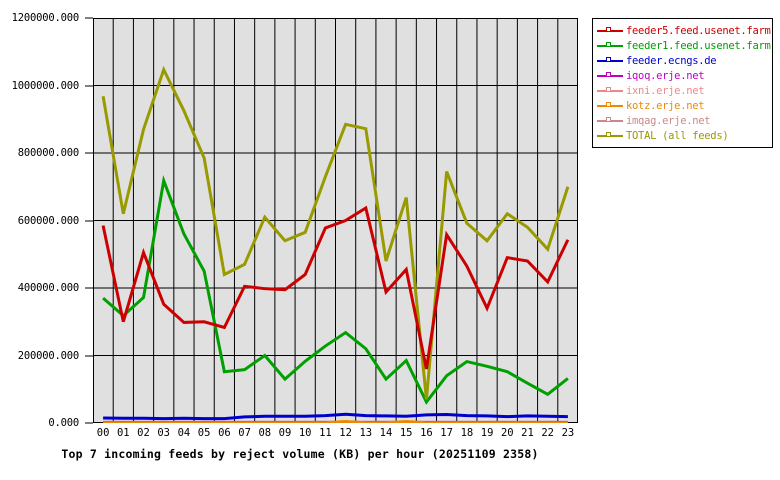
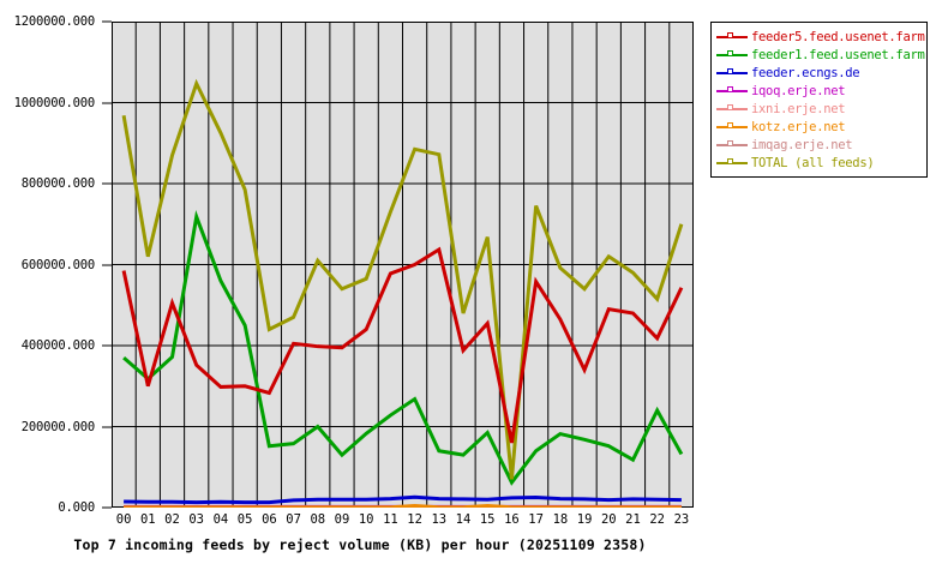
feeder1.feed.usenet.farm/13: 220000 -> 140000
feeder1.feed.usenet.farm/22: 80000 -> 240000
